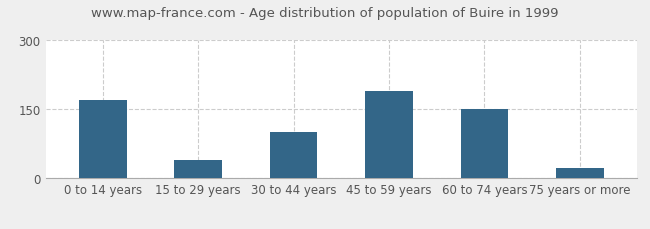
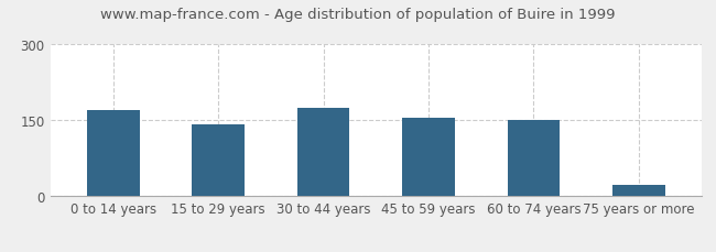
15 to 29 years: 40 -> 143
30 to 44 years: 100 -> 174
45 to 59 years: 190 -> 156
